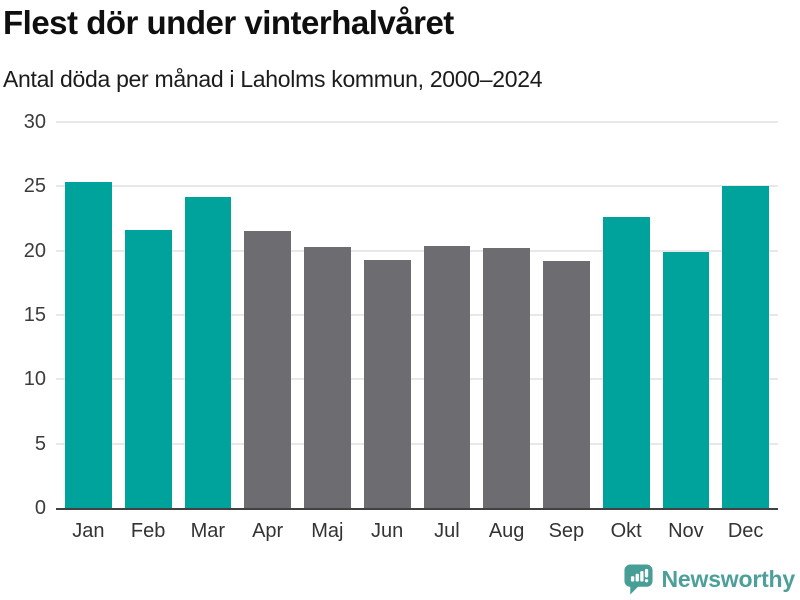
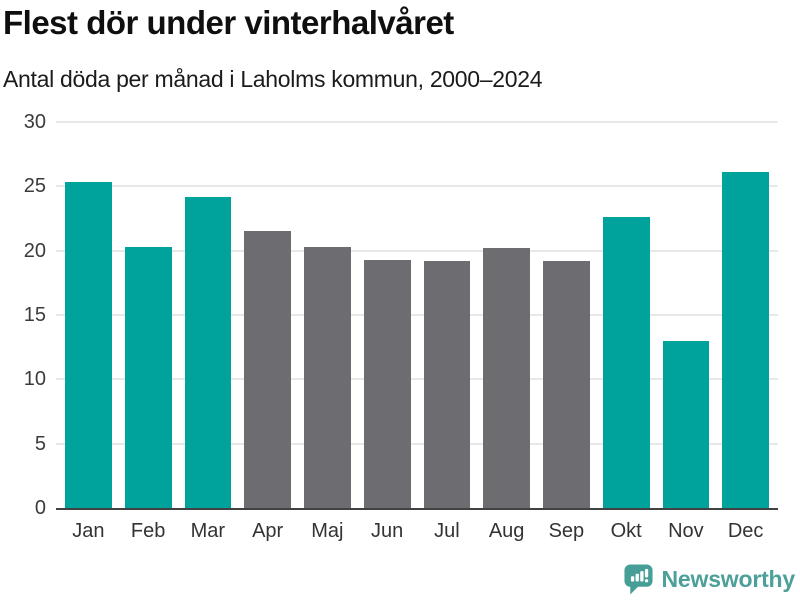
Feb: 21.6 -> 20.3
Jul: 20.4 -> 19.2
Nov: 19.9 -> 13.0
Dec: 25.0 -> 26.1
